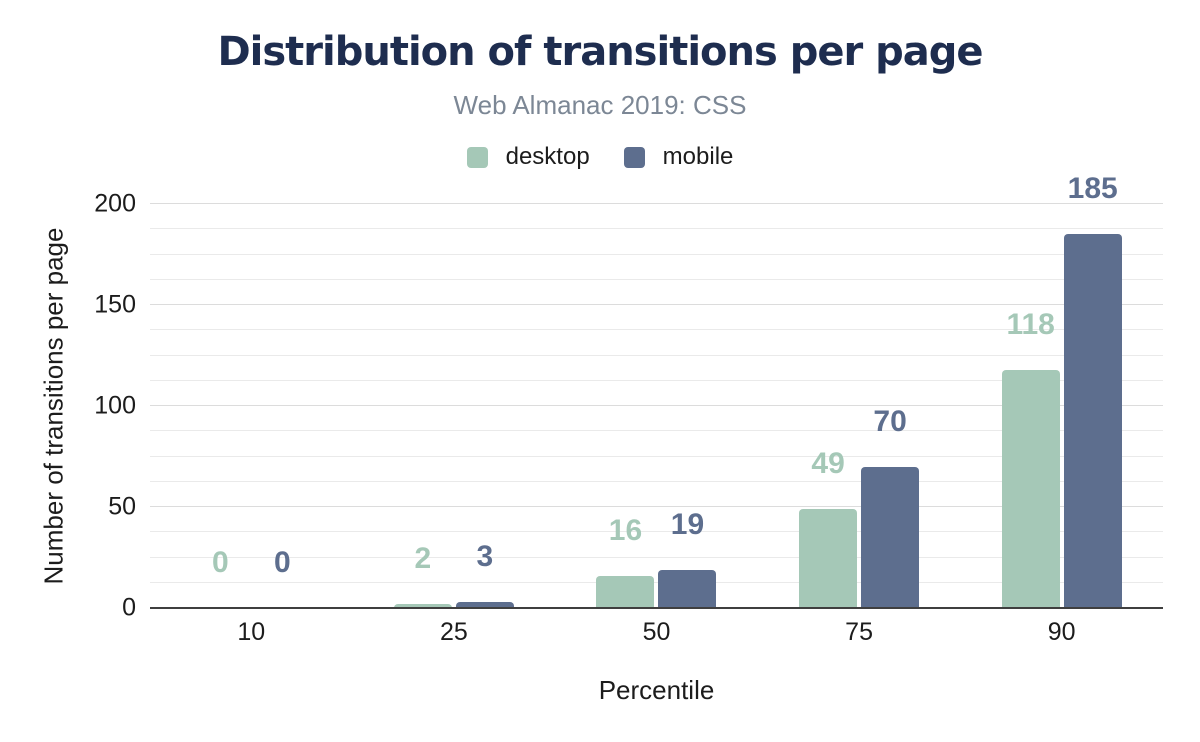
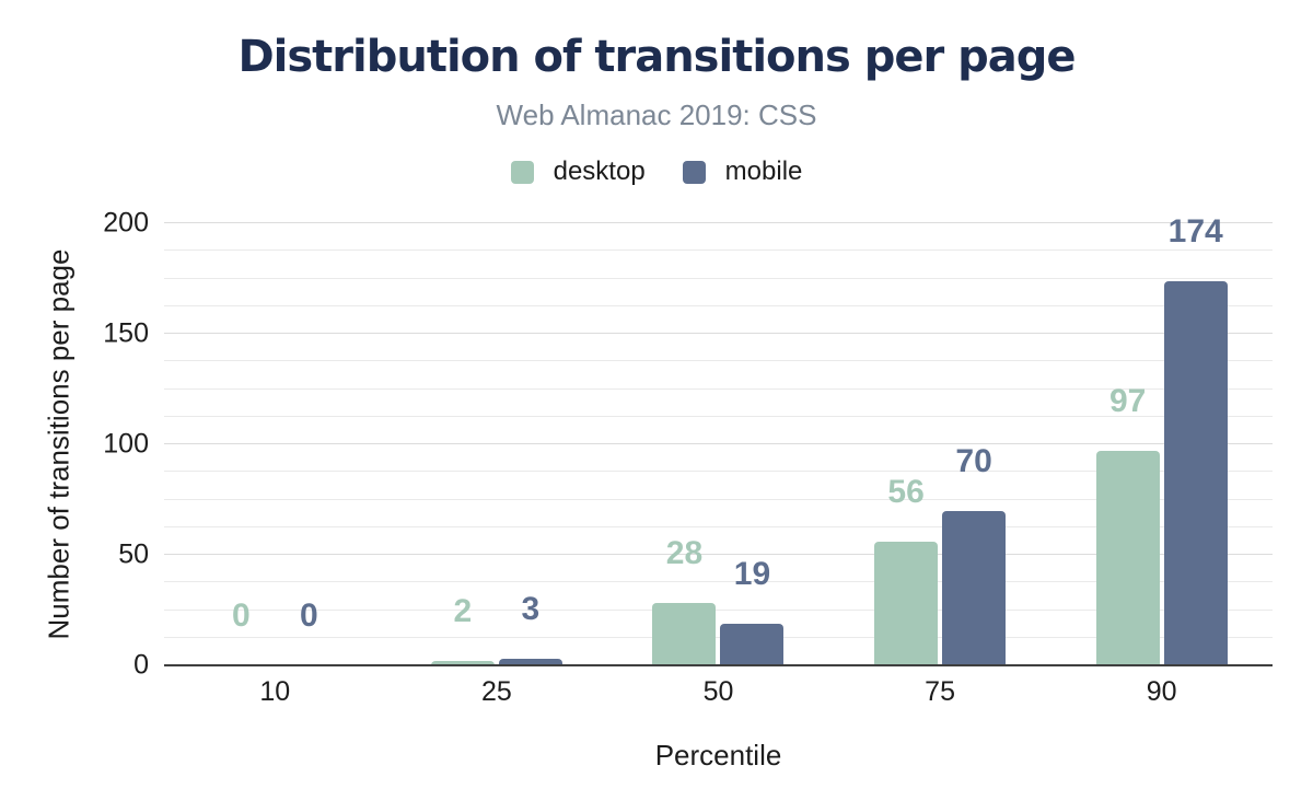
desktop/50: 16 -> 28
desktop/75: 49 -> 56
desktop/90: 118 -> 97
mobile/90: 185 -> 174
